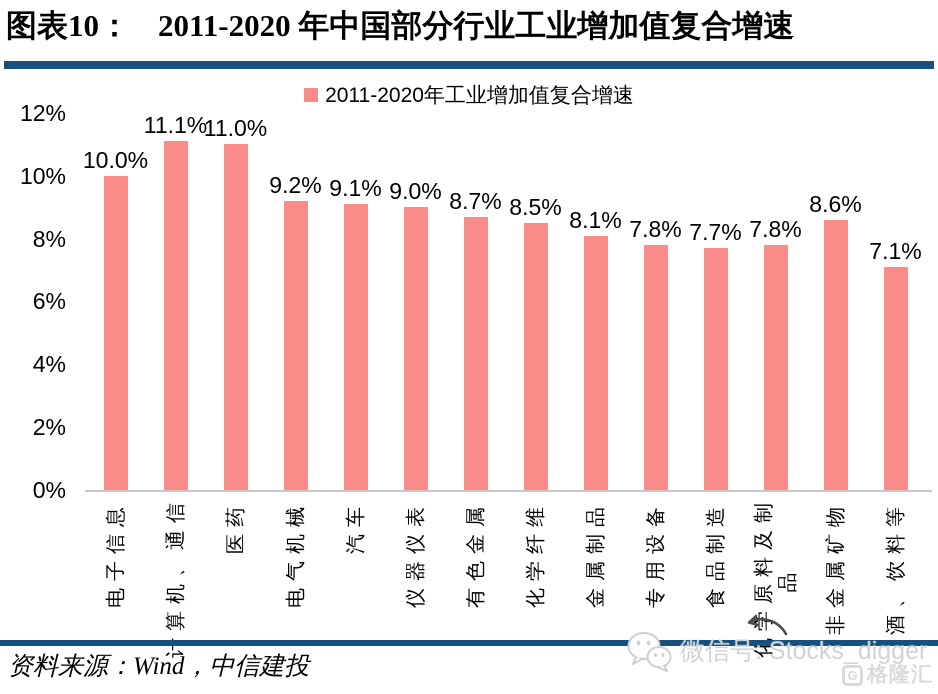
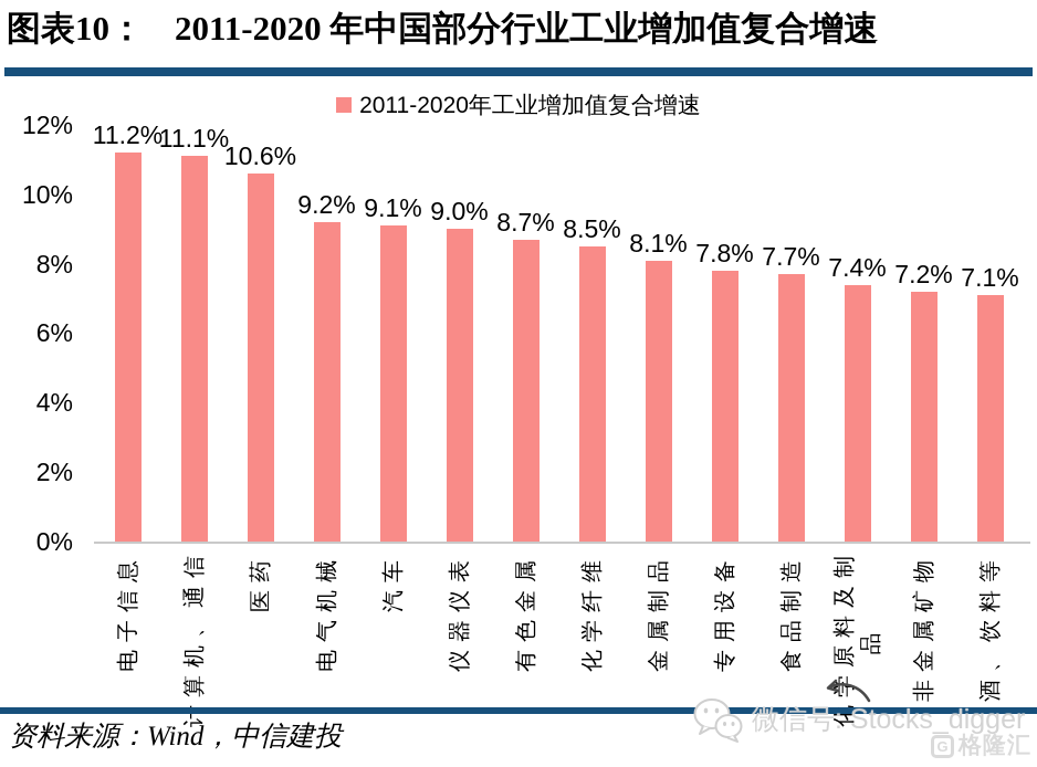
电子信息: 10.0% -> 11.2%
医药: 11.0% -> 10.6%
化学原料及制品: 7.8% -> 7.4%
非金属矿物: 8.6% -> 7.2%
